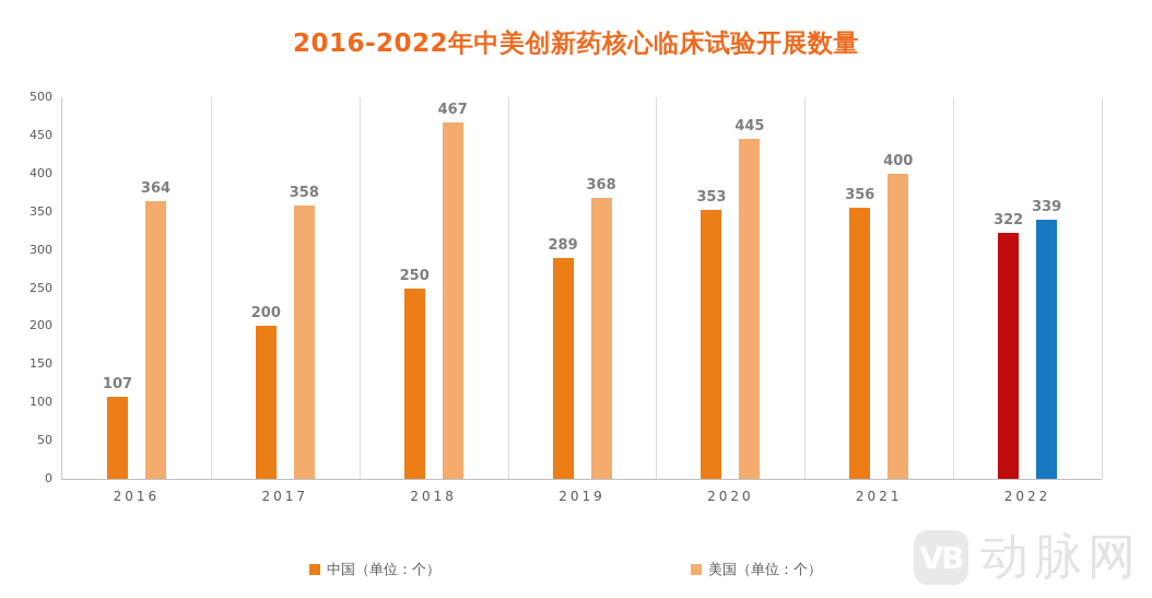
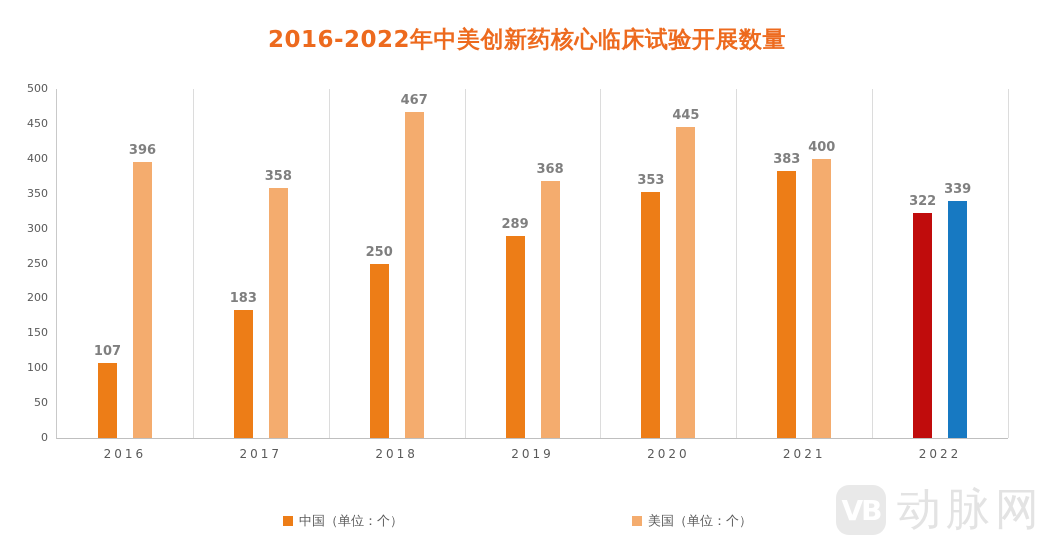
美国（单位：个）/2016: 364 -> 396
中国（单位：个）/2017: 200 -> 183
中国（单位：个）/2021: 356 -> 383
